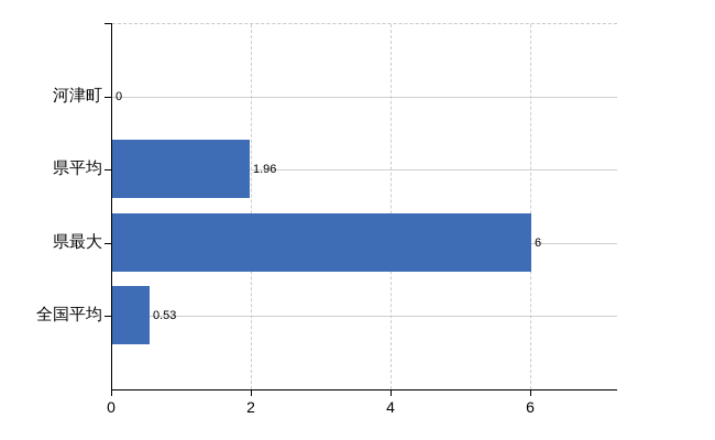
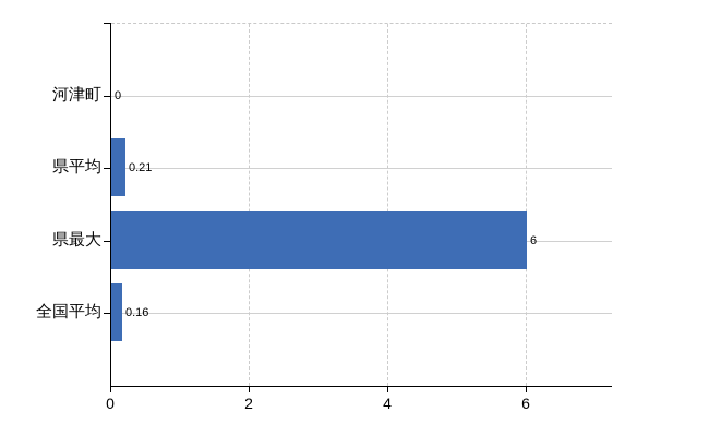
県平均: 1.96 -> 0.21
全国平均: 0.53 -> 0.16
